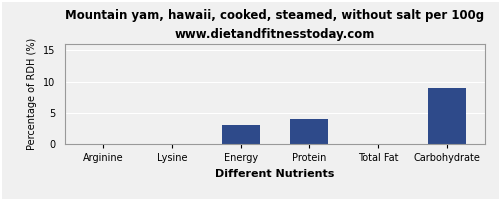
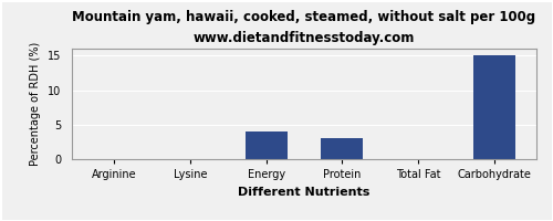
Energy: 3 -> 4
Protein: 4 -> 3
Carbohydrate: 9 -> 15
